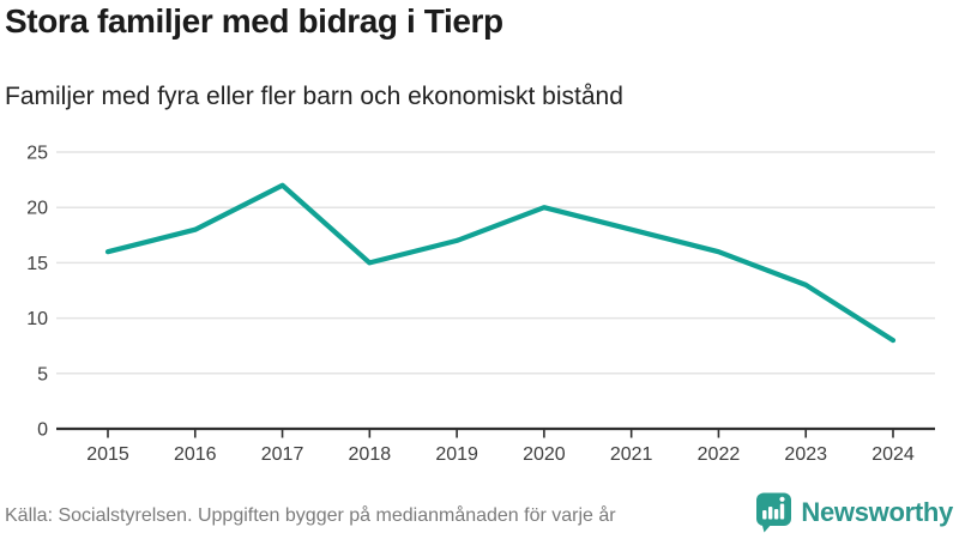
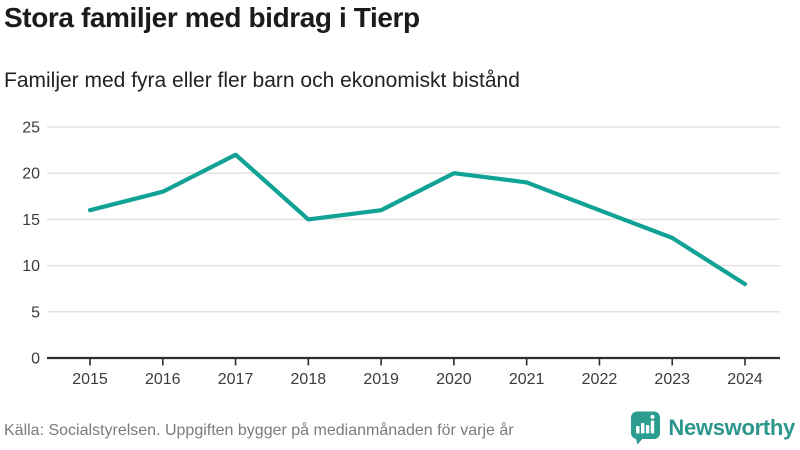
2019: 17 -> 16
2021: 18 -> 19
